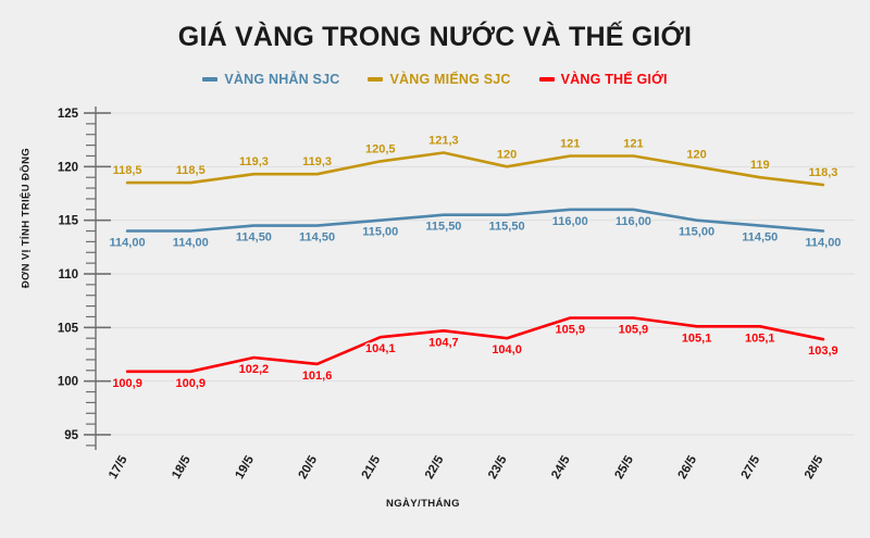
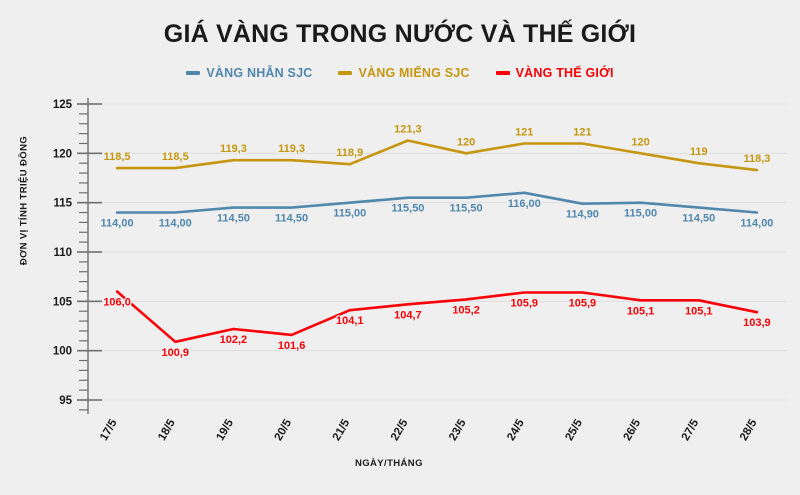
VÀNG THẾ GIỚI/17/5: 100,9 -> 106,0
VÀNG MIẾNG SJC/21/5: 120,5 -> 118,9
VÀNG THẾ GIỚI/23/5: 104,0 -> 105,2
VÀNG NHẪN SJC/25/5: 116,00 -> 114,90
